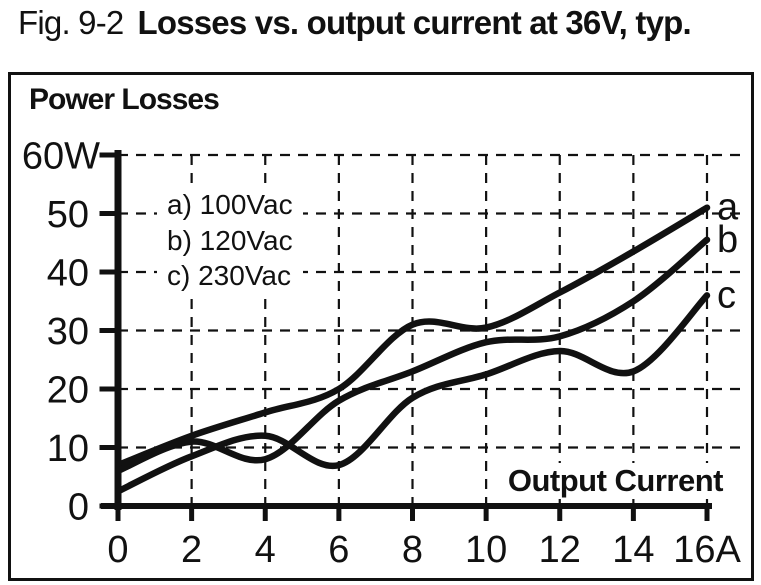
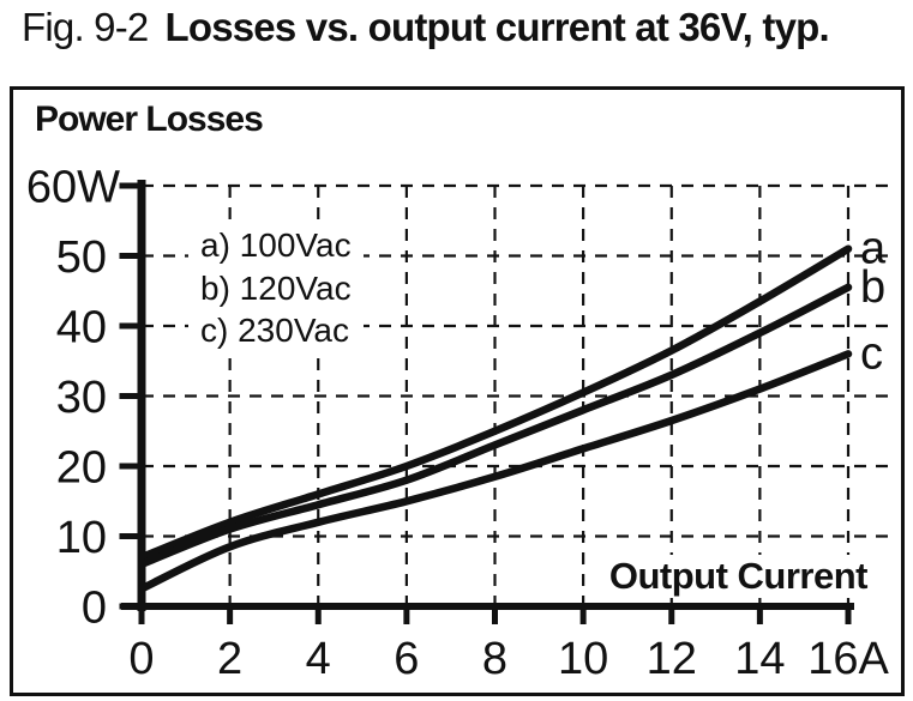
b) 120Vac/4: 8 -> 14
c) 230Vac/6: 7 -> 15
a) 100Vac/8: 31 -> 25
b) 120Vac/12: 29 -> 33
b) 120Vac/14: 35 -> 39
c) 230Vac/14: 23 -> 31
